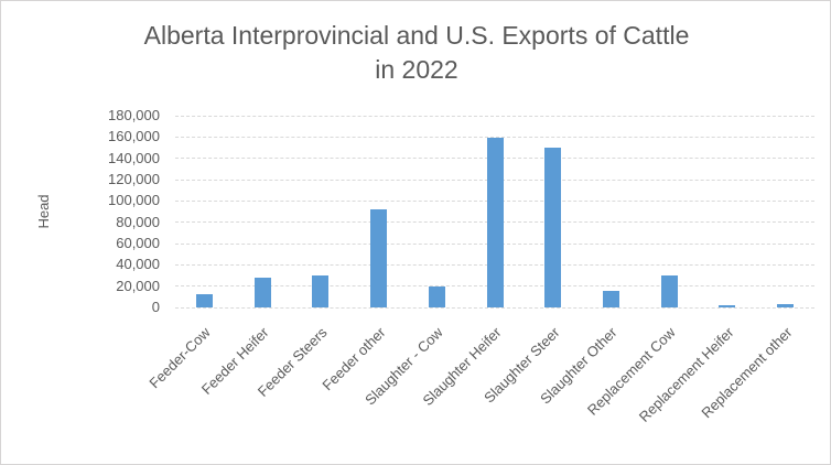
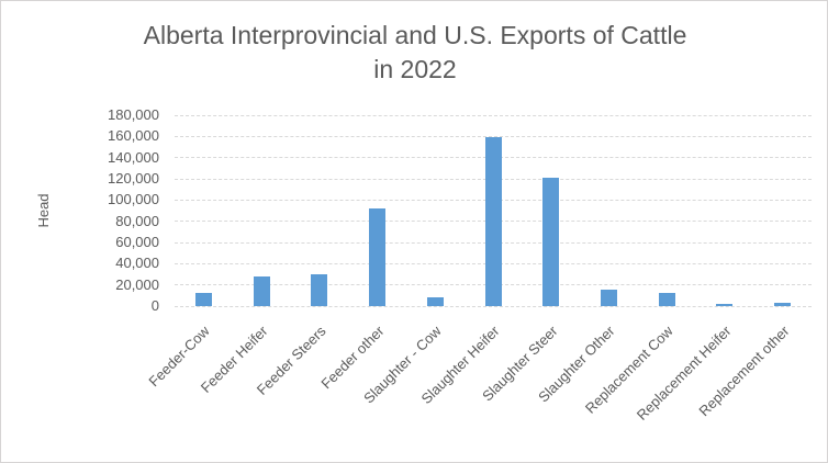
Slaughter - Cow: 20000 -> 10000
Slaughter Steer: 150000 -> 120000
Replacement Cow: 30000 -> 10000
